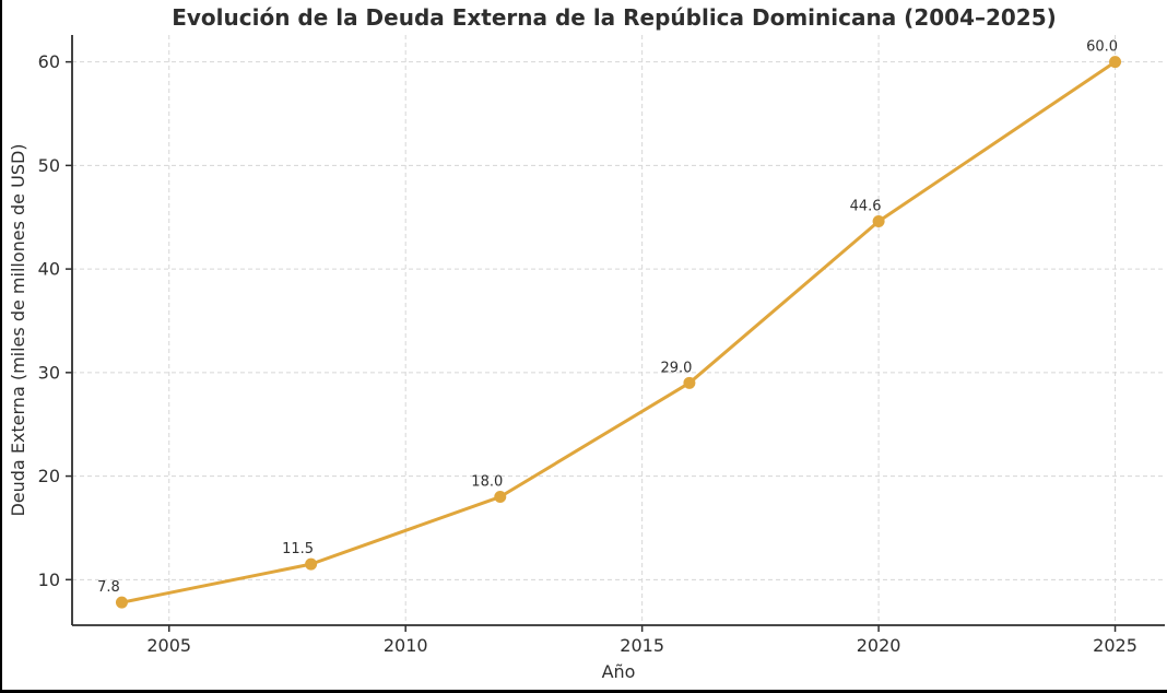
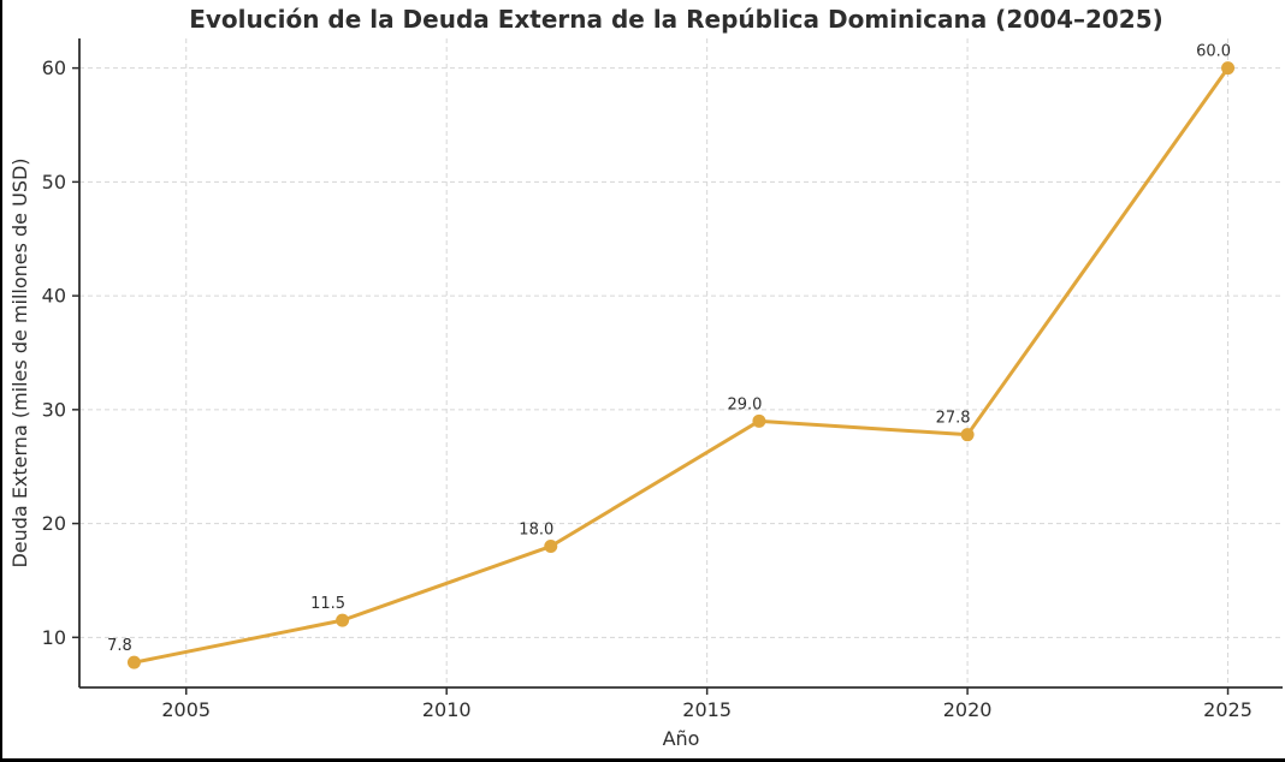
2020: 44.6 -> 27.8
